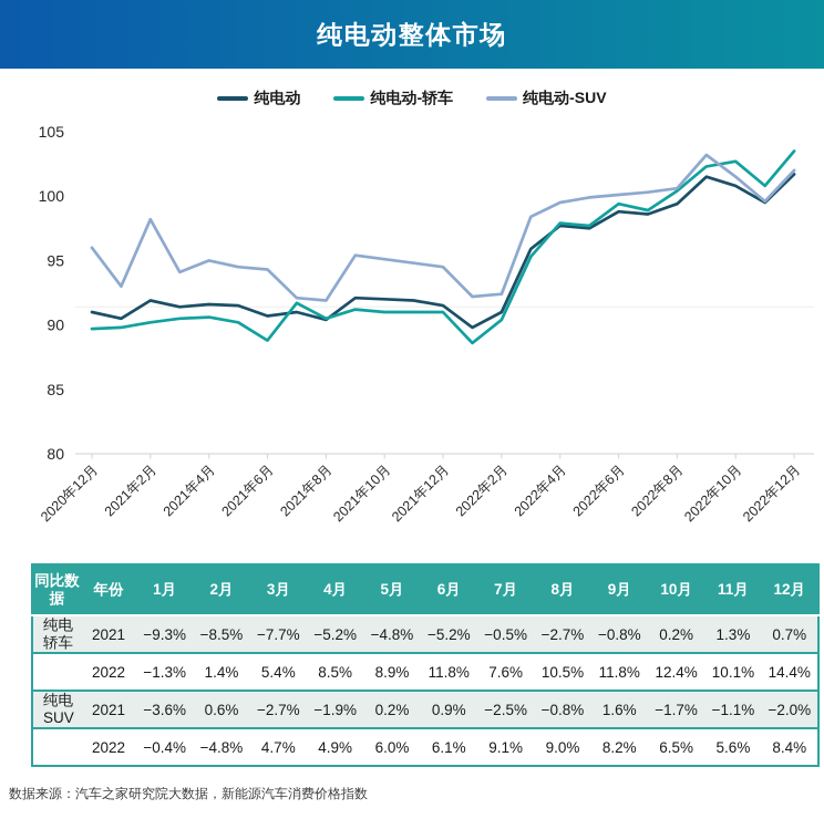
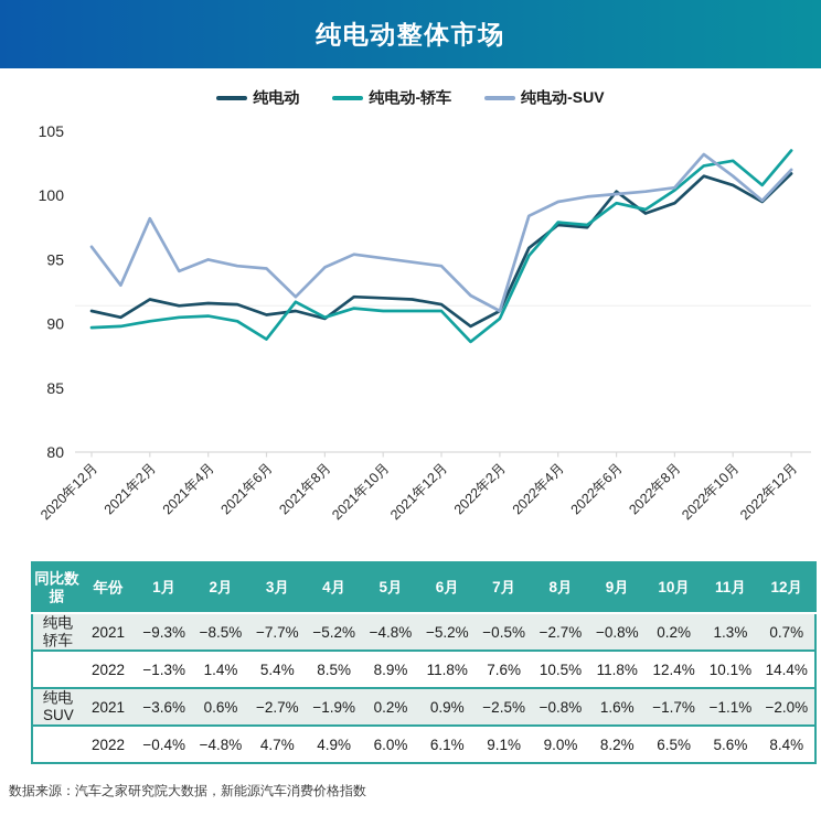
纯电动-SUV/2021年8月: 91.9 -> 94.4
纯电动-SUV/2022年2月: 92.4 -> 91.0
纯电动/2022年6月: 98.8 -> 100.3
